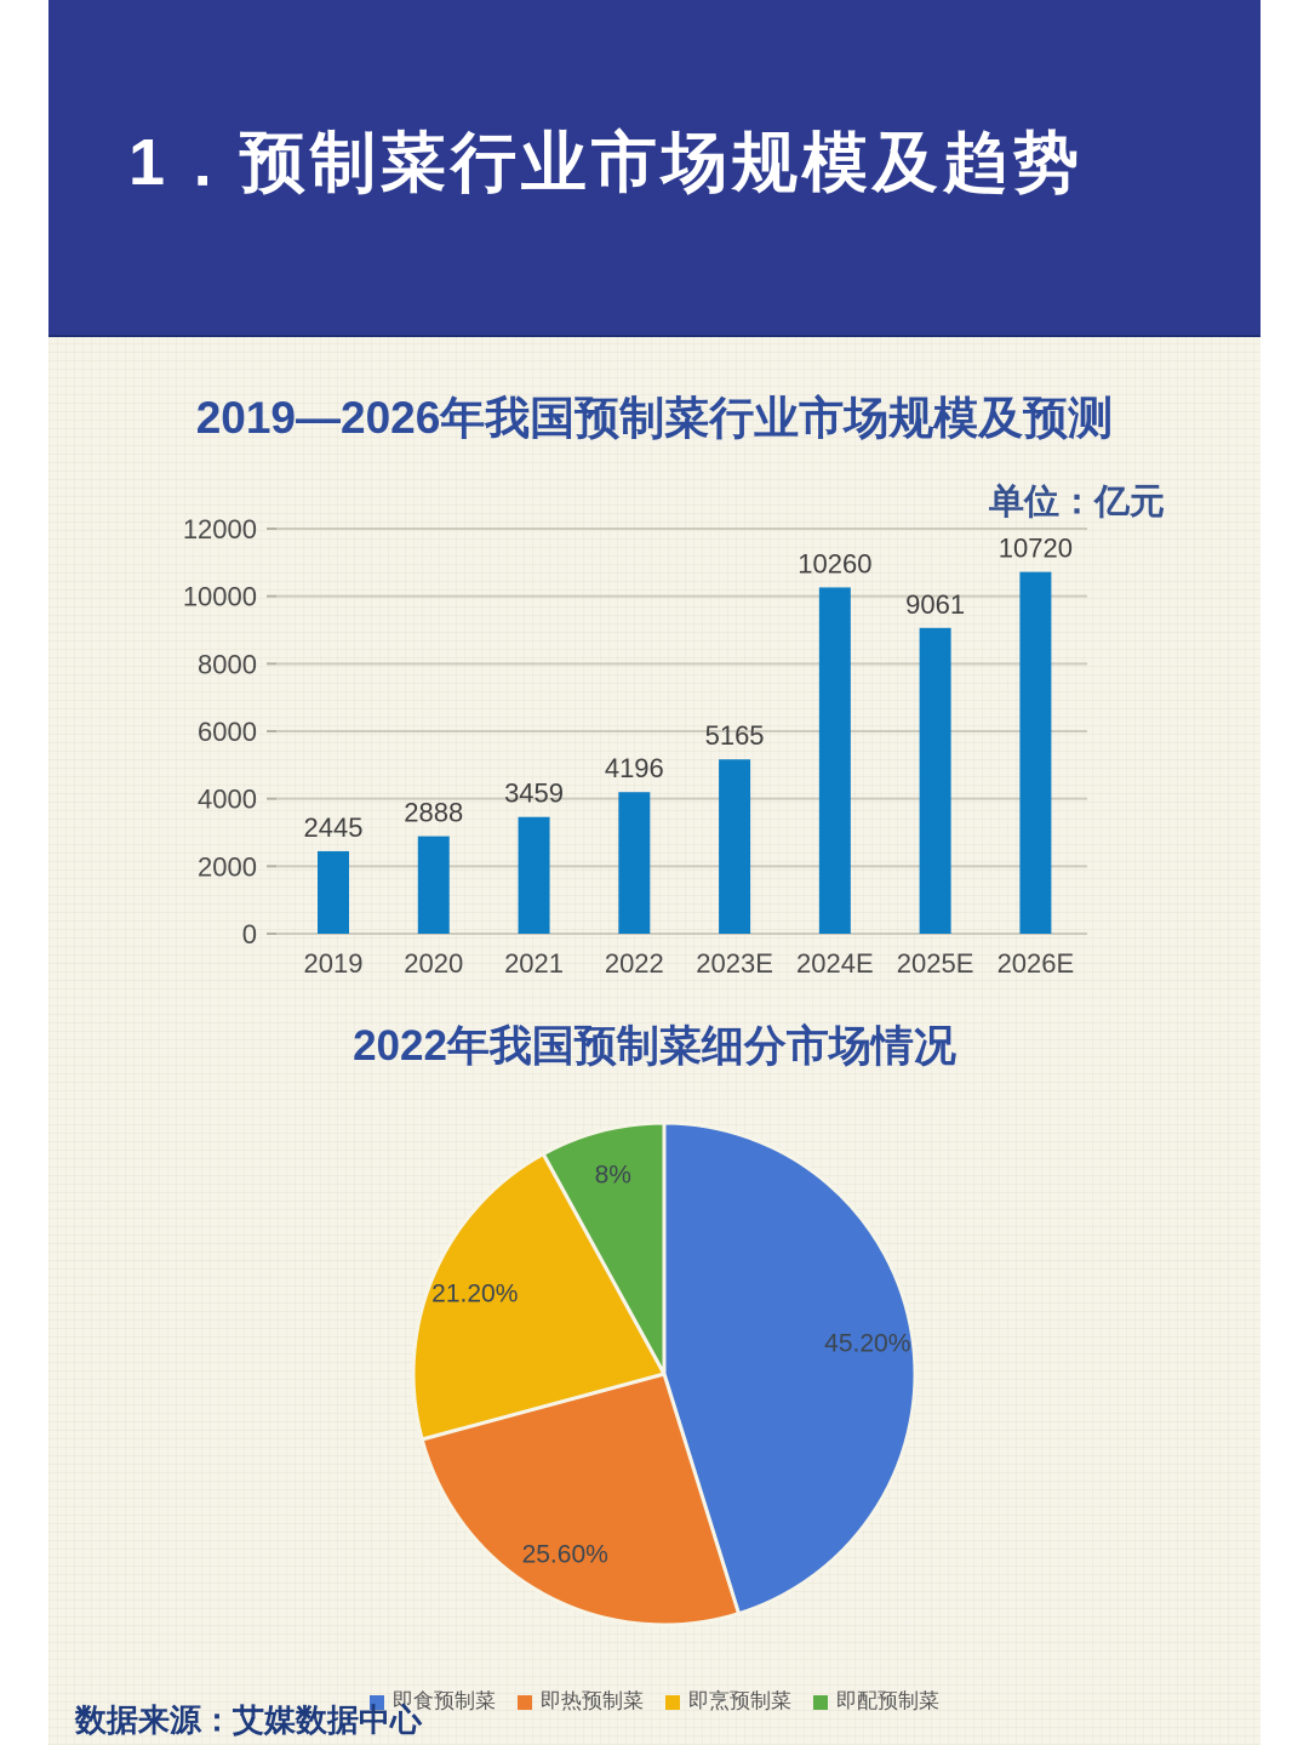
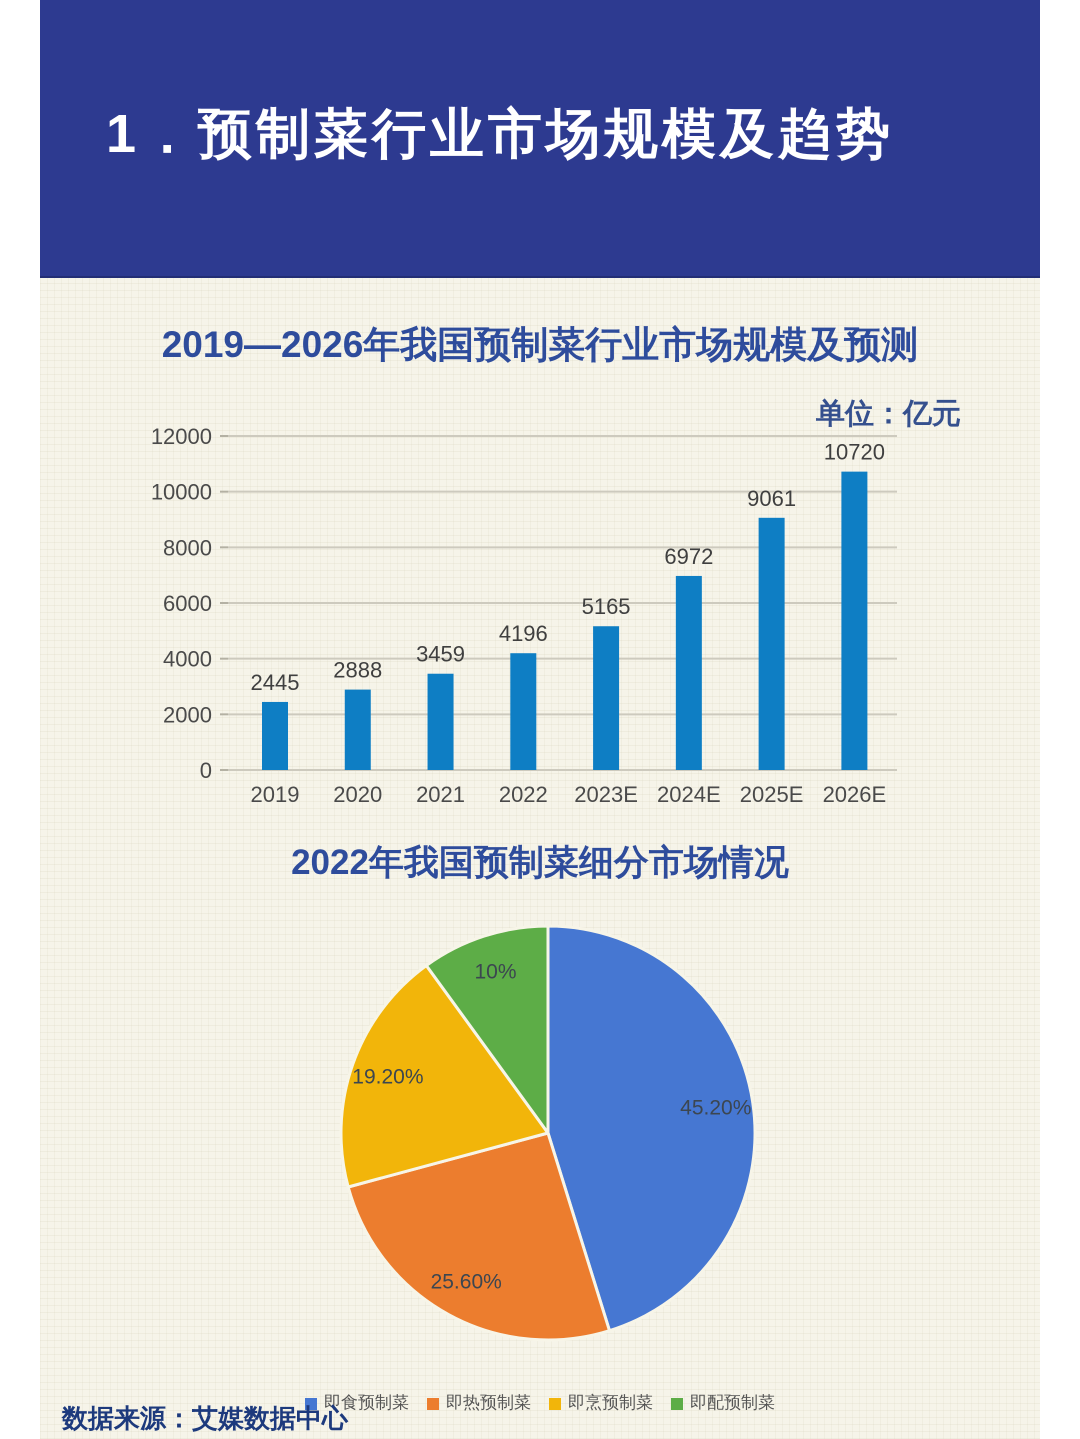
2019—2026年我国预制菜行业市场规模及预测/2024E: 10260 -> 6972
2022年我国预制菜细分市场情况/即烹预制菜: 21.20% -> 19.20%
2022年我国预制菜细分市场情况/即配预制菜: 8% -> 10%
